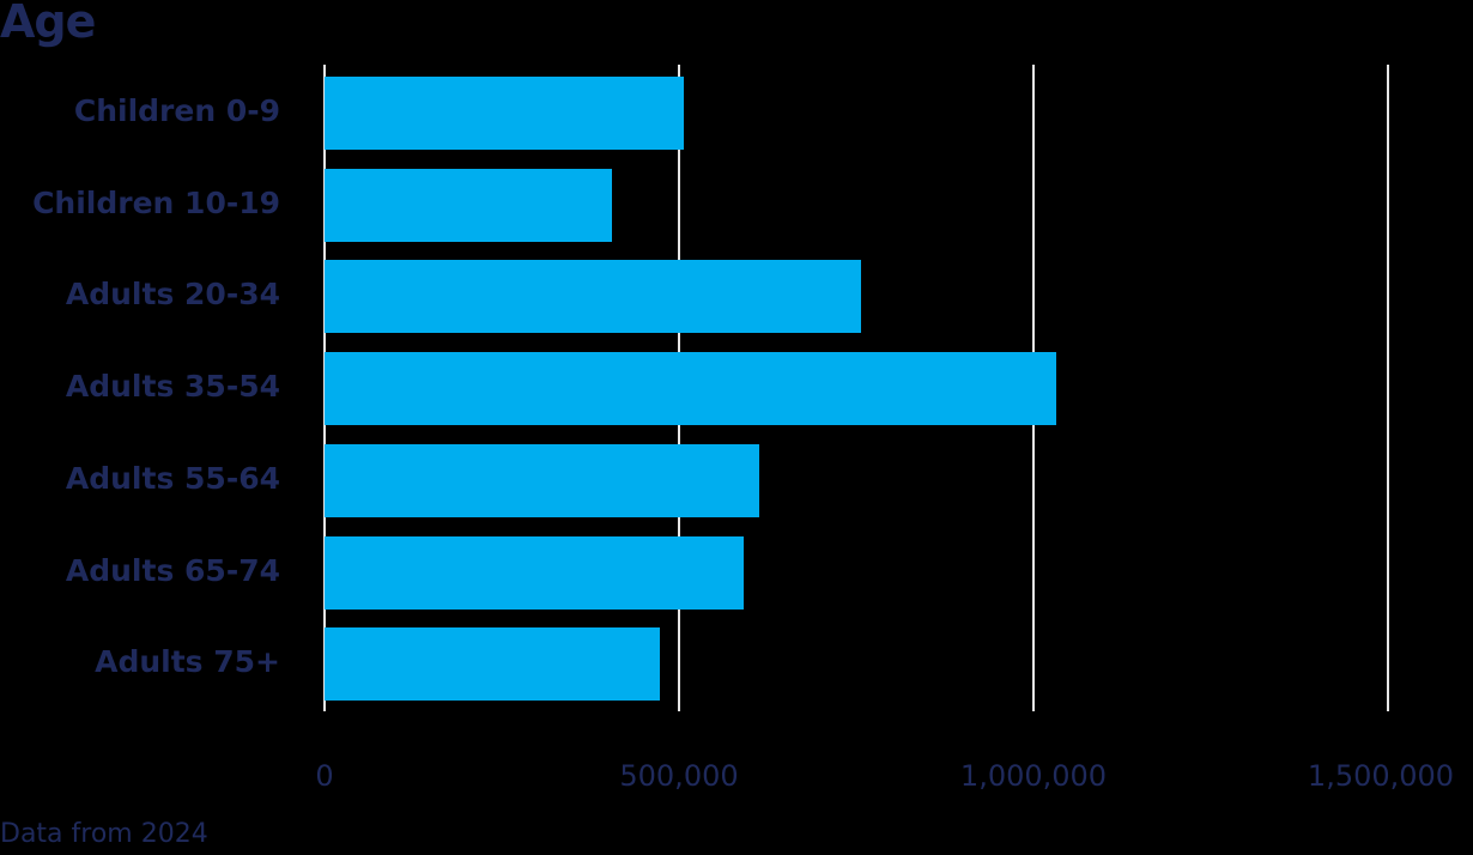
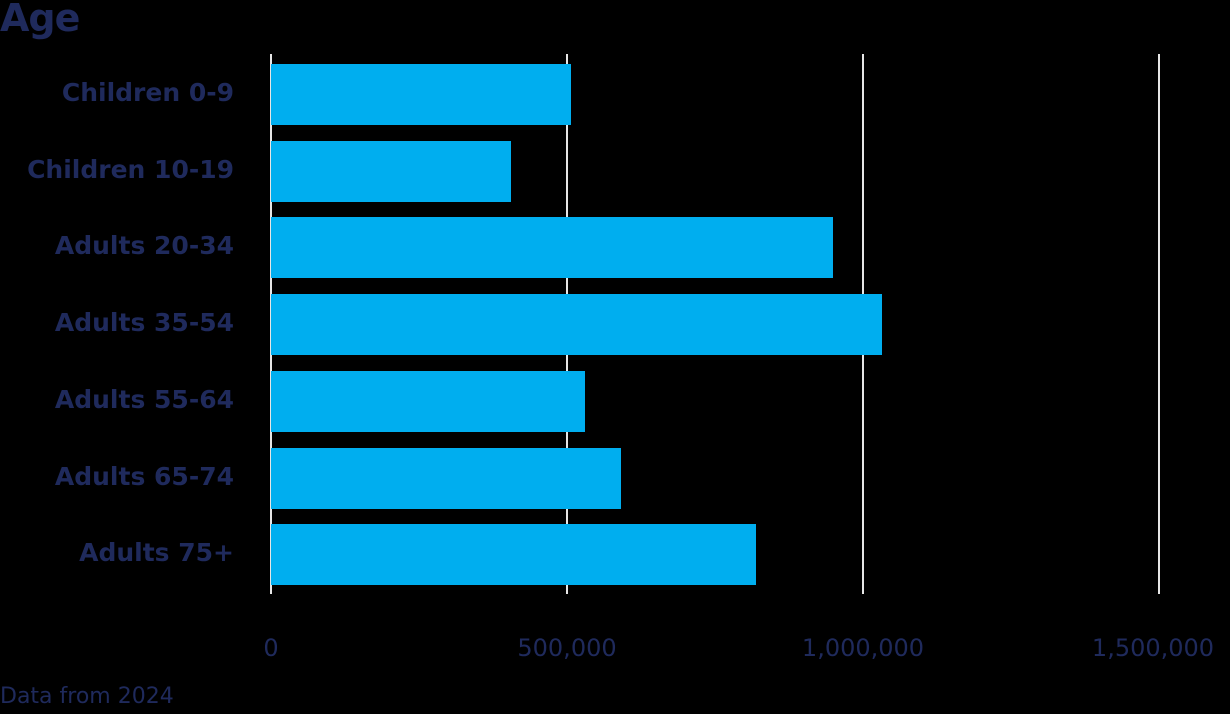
Adults 20-34: 760000 -> 950000
Adults 55-64: 610000 -> 530000
Adults 75+: 470000 -> 820000
